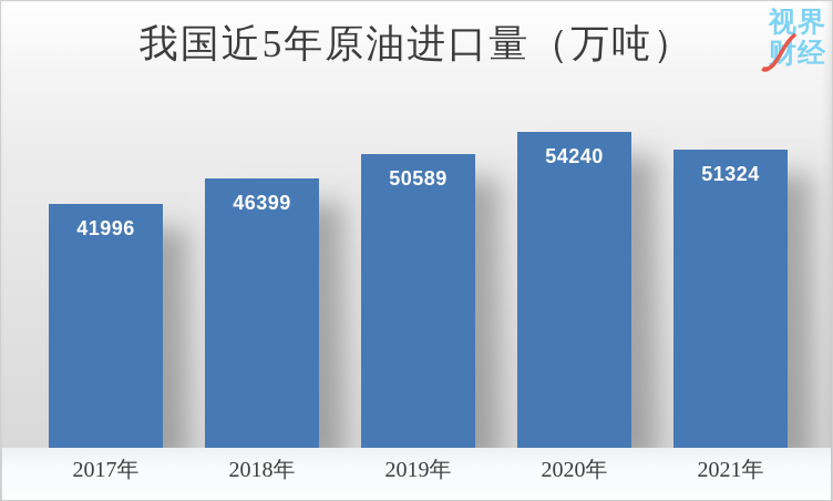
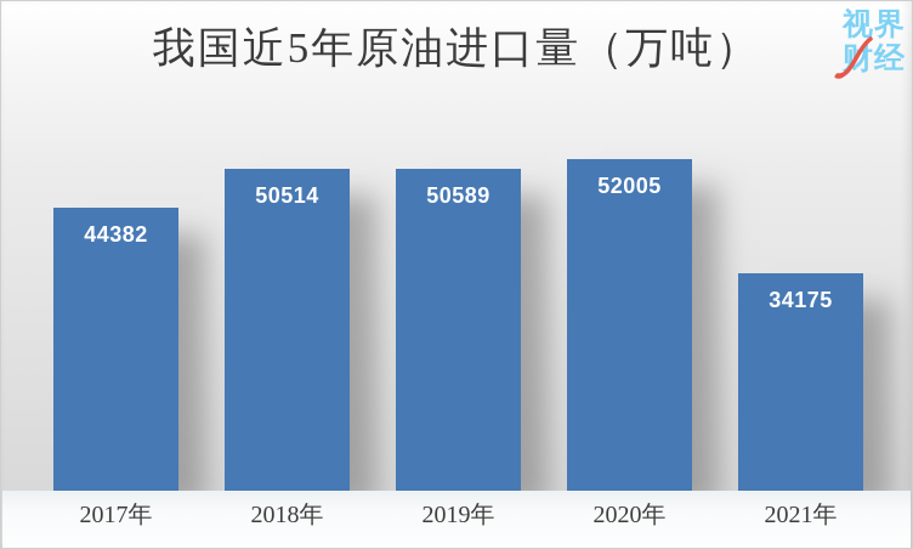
2017年: 41996 -> 44382
2018年: 46399 -> 50514
2020年: 54240 -> 52005
2021年: 51324 -> 34175
